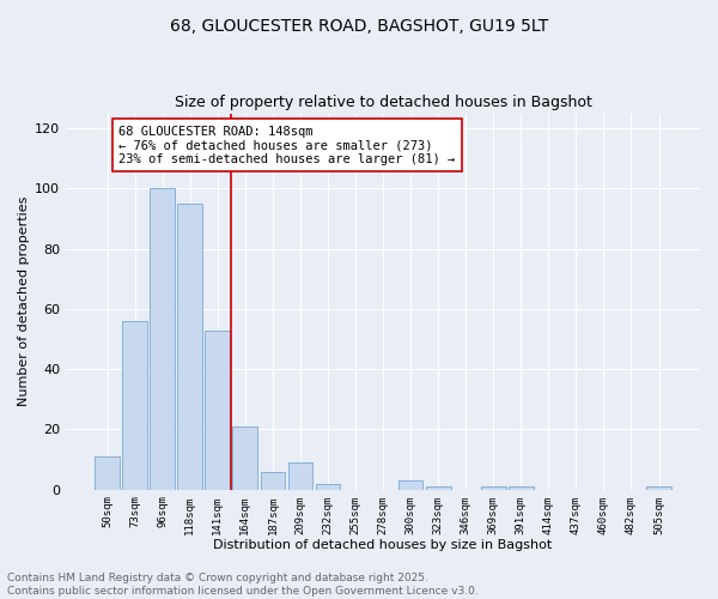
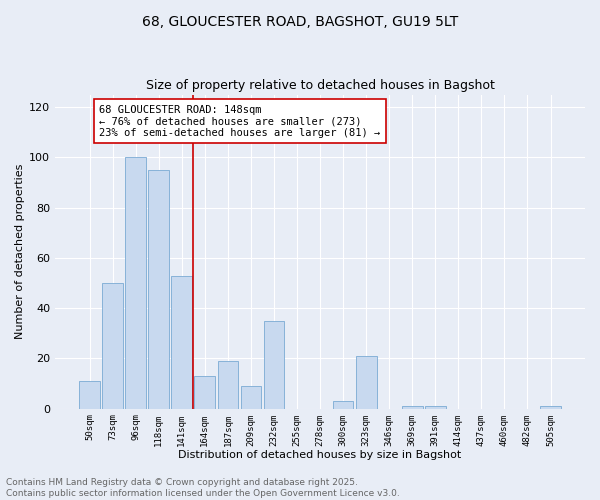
73sqm: 56 -> 50
164sqm: 21 -> 13
187sqm: 6 -> 19
232sqm: 2 -> 35
323sqm: 1 -> 21
